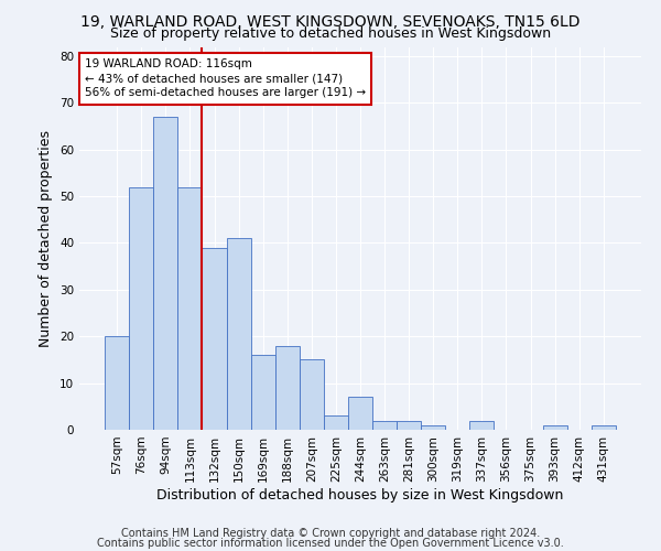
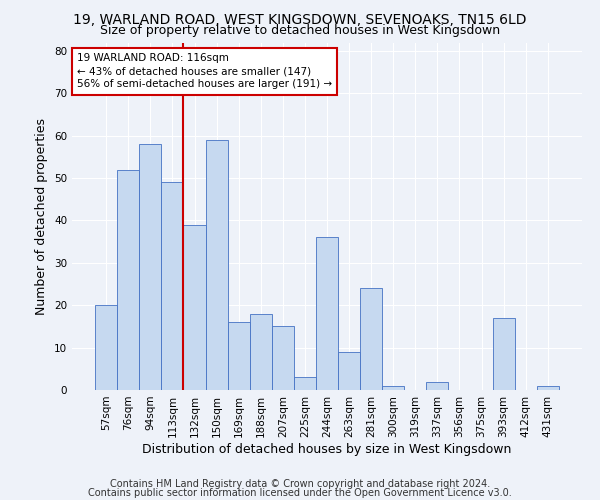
94sqm: 67 -> 58
113sqm: 52 -> 49
150sqm: 41 -> 59
244sqm: 7 -> 36
263sqm: 2 -> 9
281sqm: 2 -> 24
393sqm: 1 -> 17
